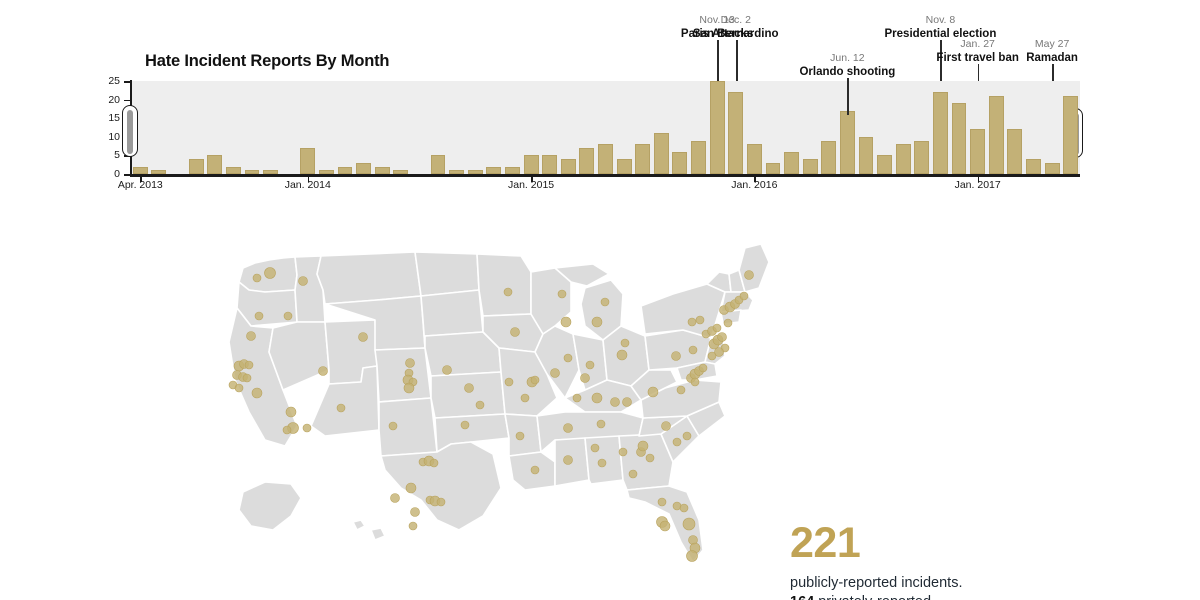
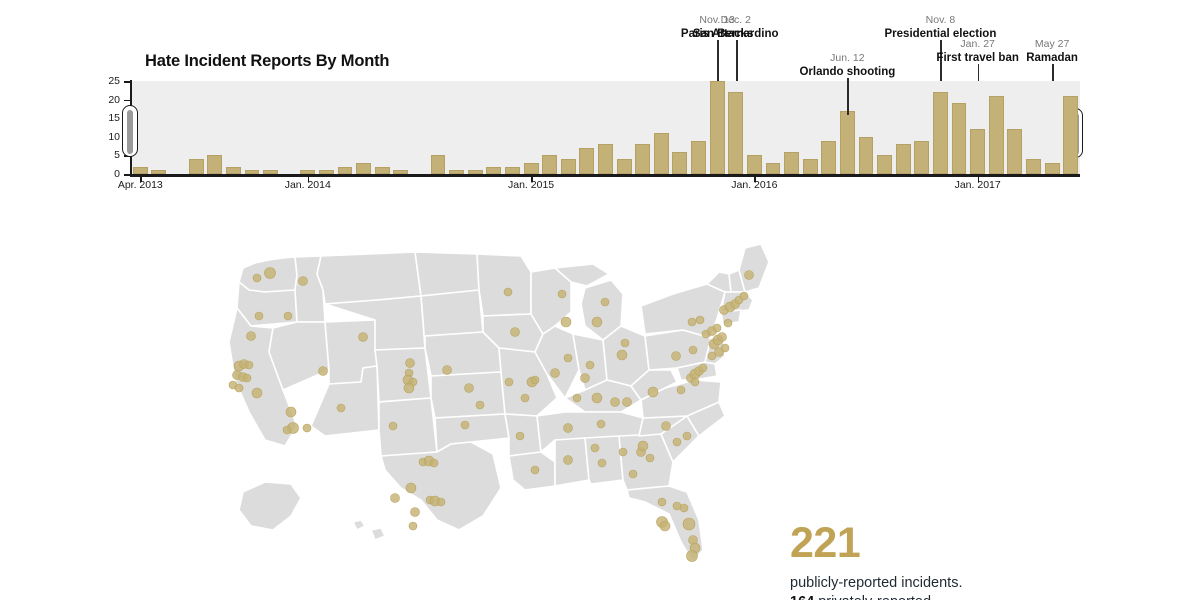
Jan. 2014: 7 -> 1
Jan. 2015: 5 -> 3
Jan. 2016: 8 -> 5
